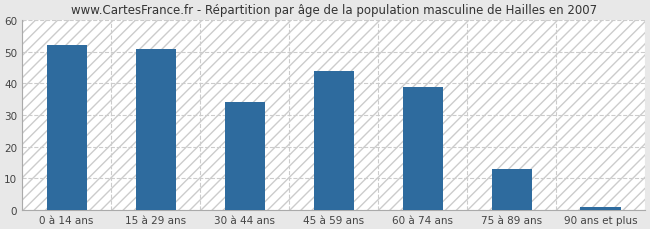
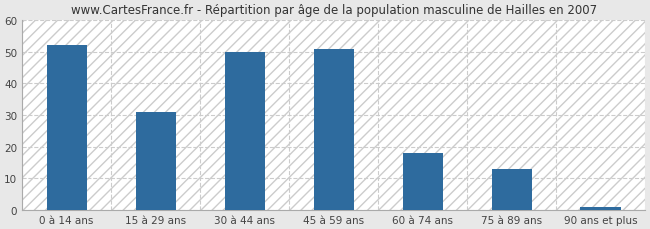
15 à 29 ans: 51 -> 31
30 à 44 ans: 34 -> 50
45 à 59 ans: 44 -> 51
60 à 74 ans: 39 -> 18
